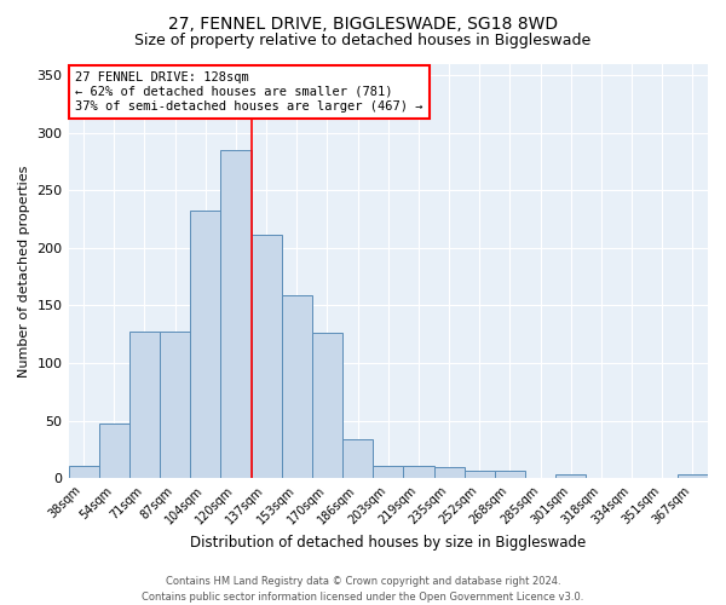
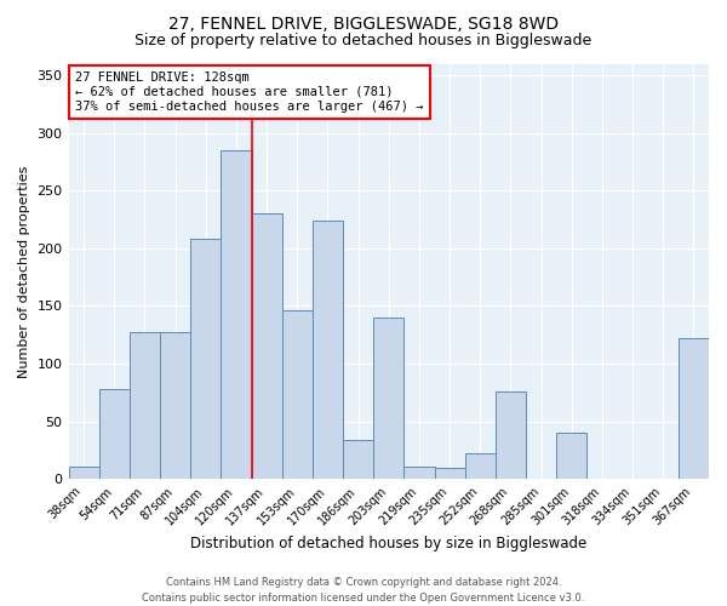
54sqm: 47 -> 78
104sqm: 232 -> 208
137sqm: 211 -> 230
153sqm: 159 -> 146
170sqm: 126 -> 224
203sqm: 11 -> 140
252sqm: 7 -> 22
268sqm: 6 -> 76
301sqm: 3 -> 40
367sqm: 3 -> 122
